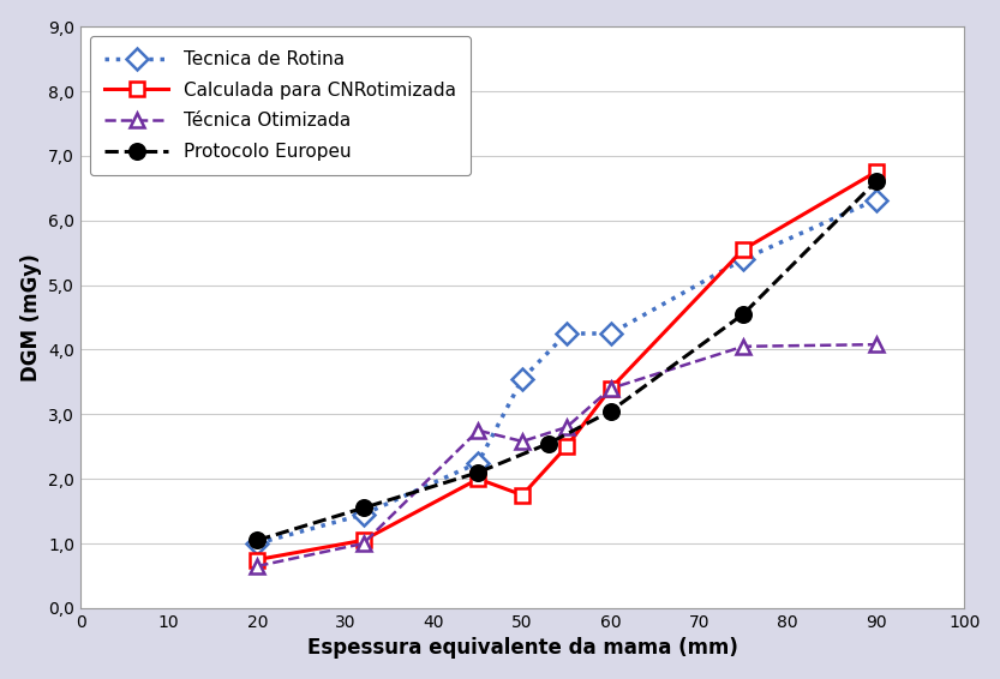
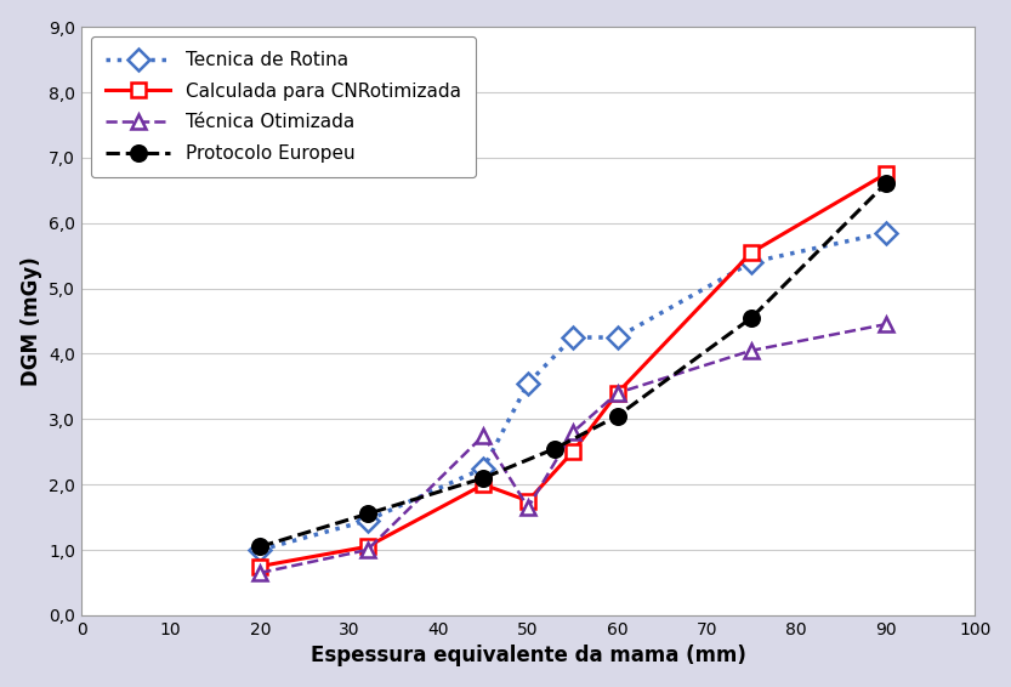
Técnica Otimizada/50: 2,58 -> 1,65
Tecnica de Rotina/90: 6,32 -> 5,85
Técnica Otimizada/90: 4,08 -> 4,45
